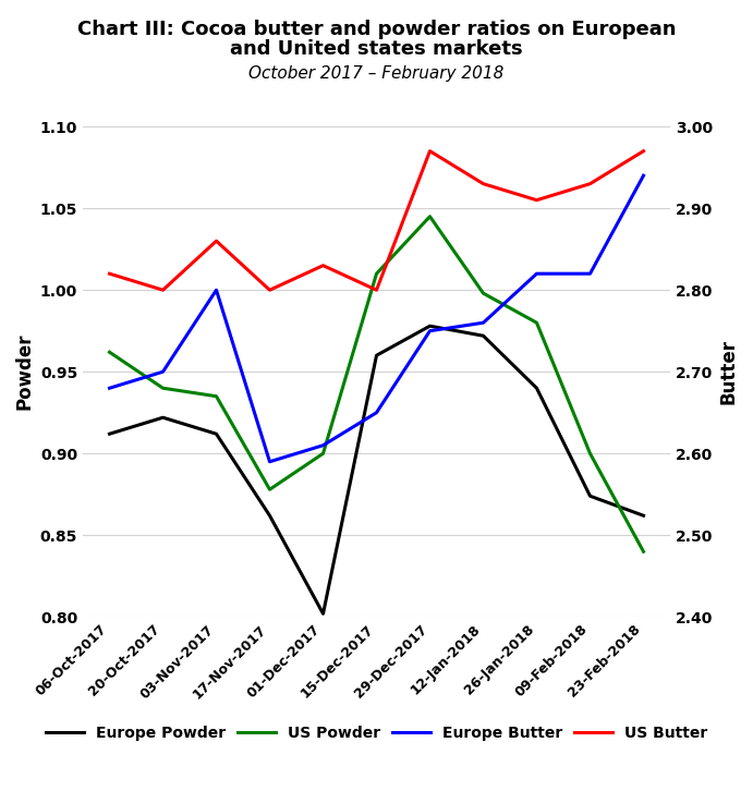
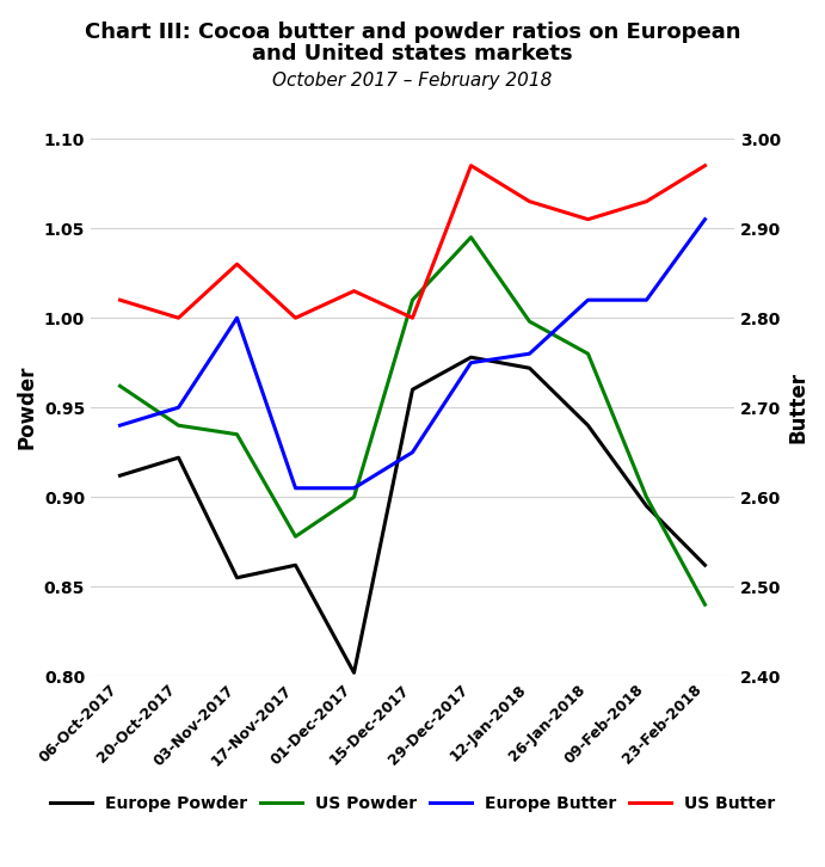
Europe Powder/03-Nov-2017: 0.912 -> 0.855
Europe Butter/17-Nov-2017: 2.59 -> 2.61
Europe Powder/09-Feb-2018: 0.874 -> 0.895
Europe Butter/23-Feb-2018: 2.94 -> 2.91
